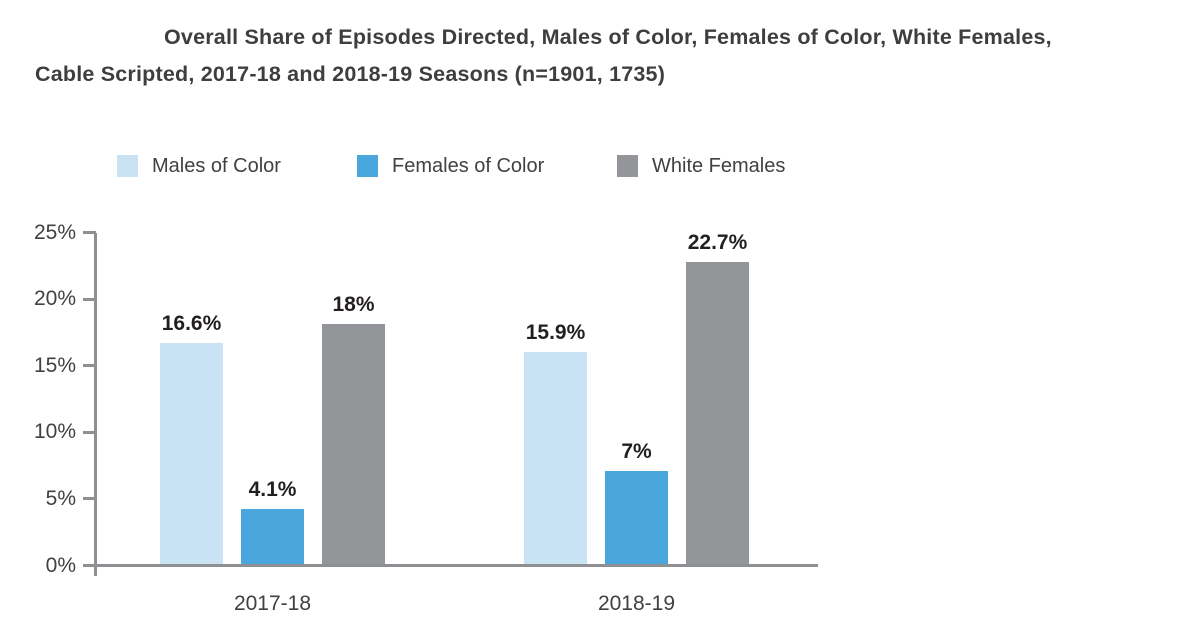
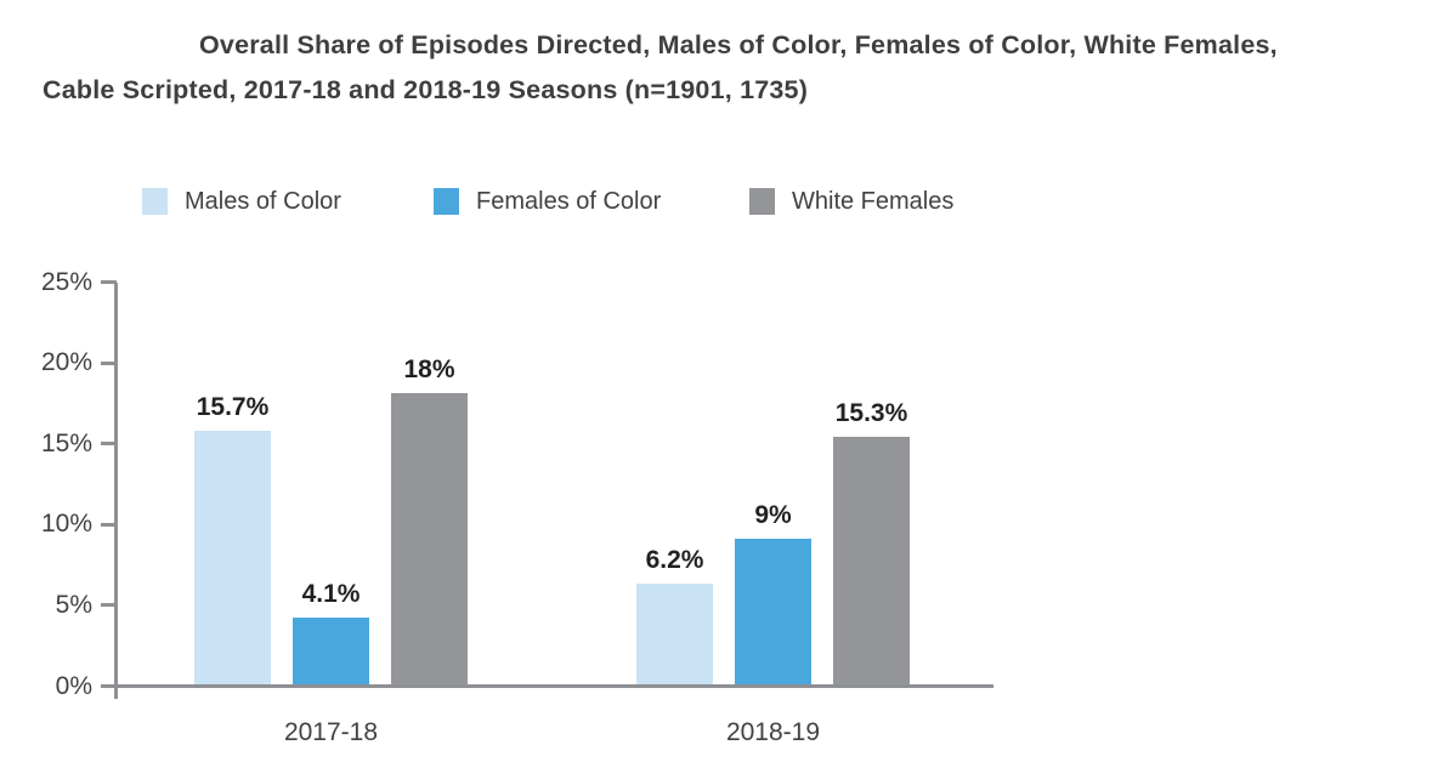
Males of Color/2017-18: 16.6% -> 15.7%
Males of Color/2018-19: 15.9% -> 6.2%
Females of Color/2018-19: 7% -> 9%
White Females/2018-19: 22.7% -> 15.3%
